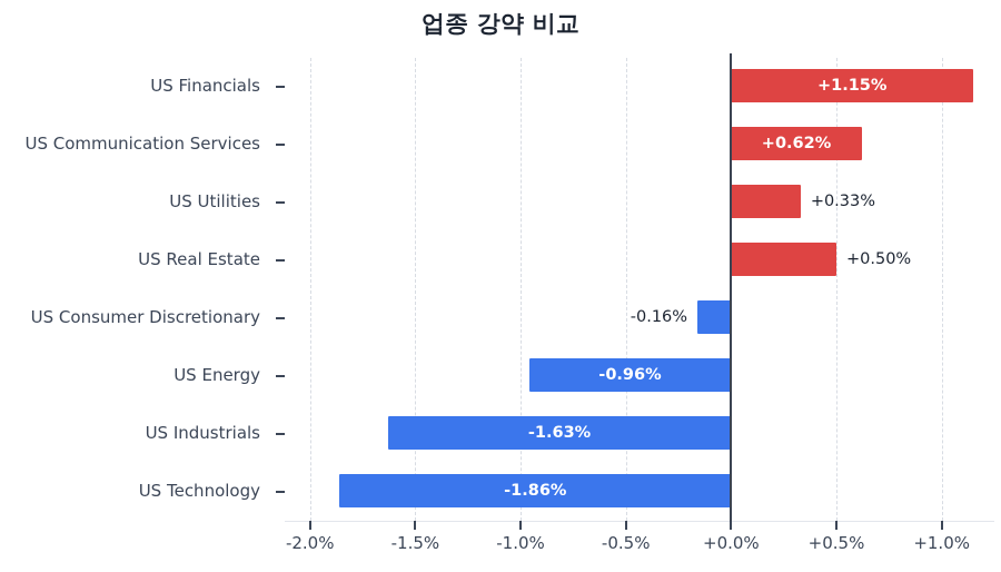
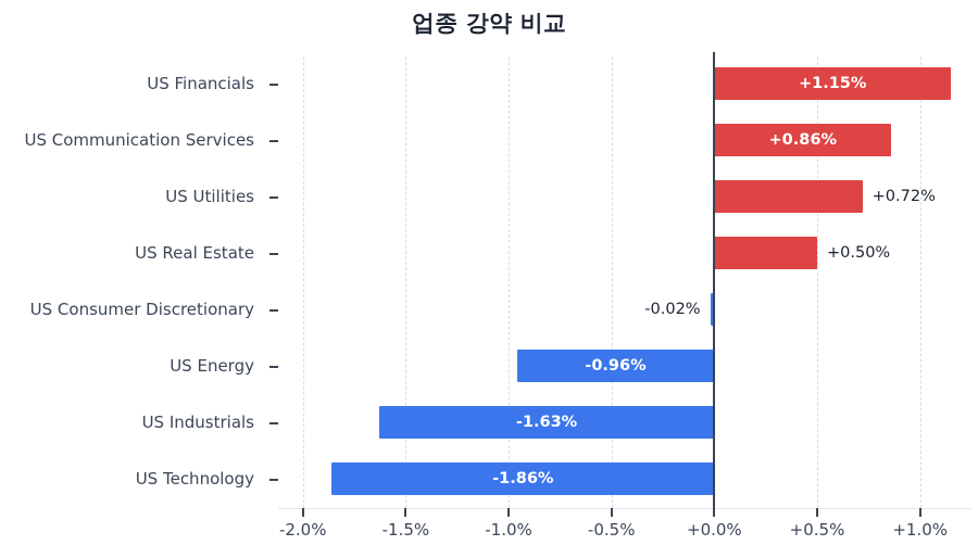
US Communication Services: +0.62% -> +0.86%
US Utilities: +0.33% -> +0.72%
US Consumer Discretionary: -0.16% -> -0.02%
